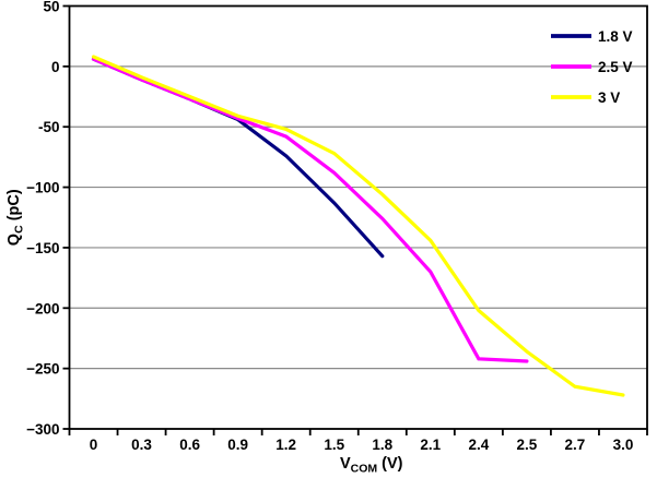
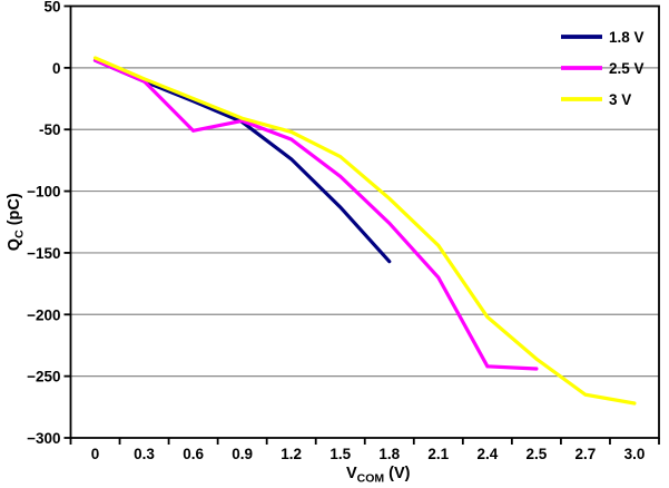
2.5 V/0.6: -27 -> -51
